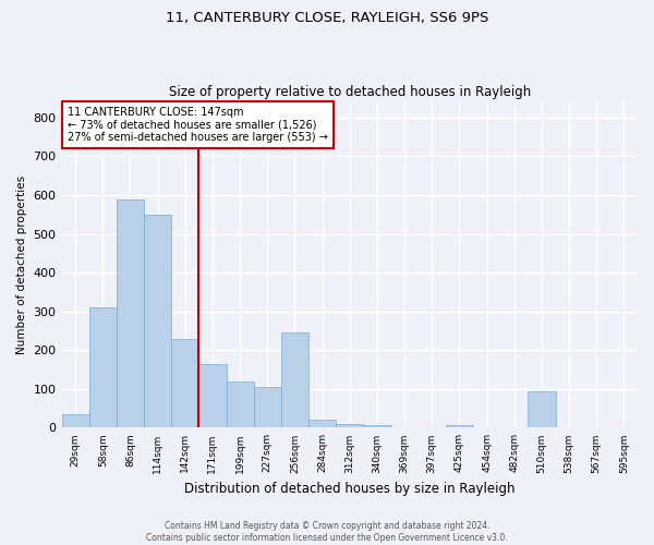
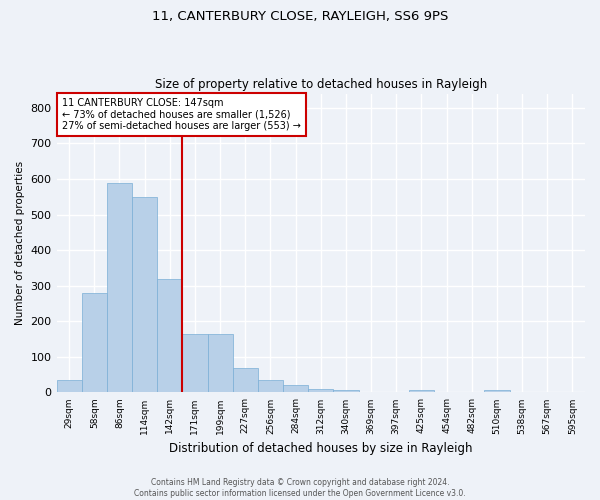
58sqm: 310 -> 280
142sqm: 230 -> 320
199sqm: 120 -> 165
227sqm: 105 -> 68
256sqm: 245 -> 35
510sqm: 95 -> 8
